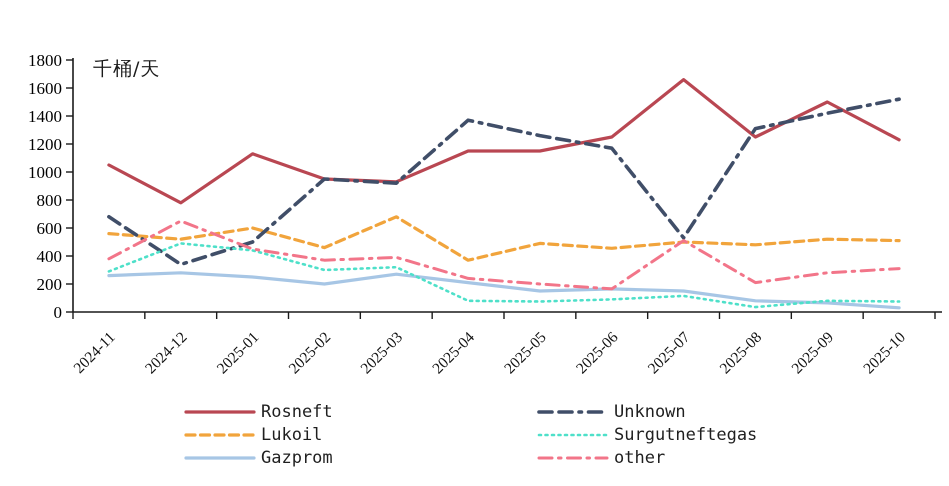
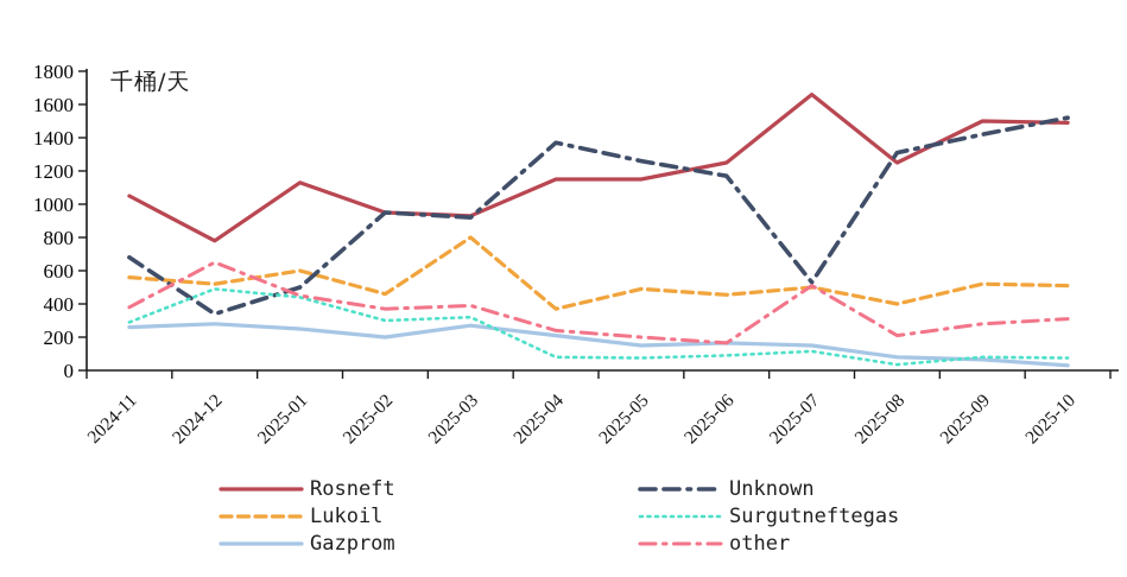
Lukoil/2025-03: 680 -> 800
Lukoil/2025-08: 480 -> 400
Rosneft/2025-10: 1230 -> 1490
